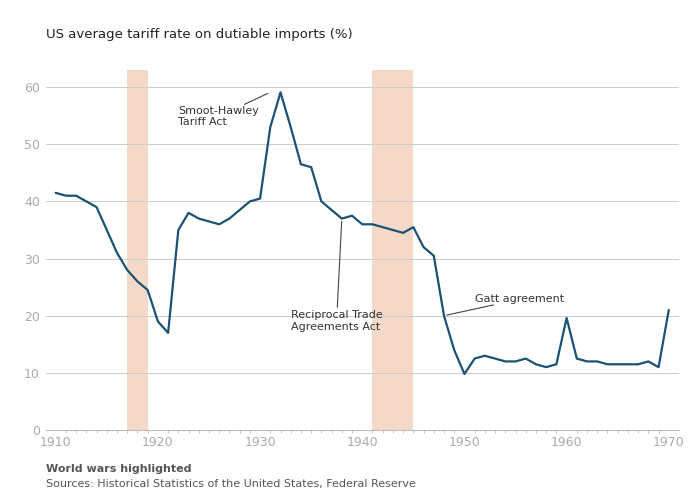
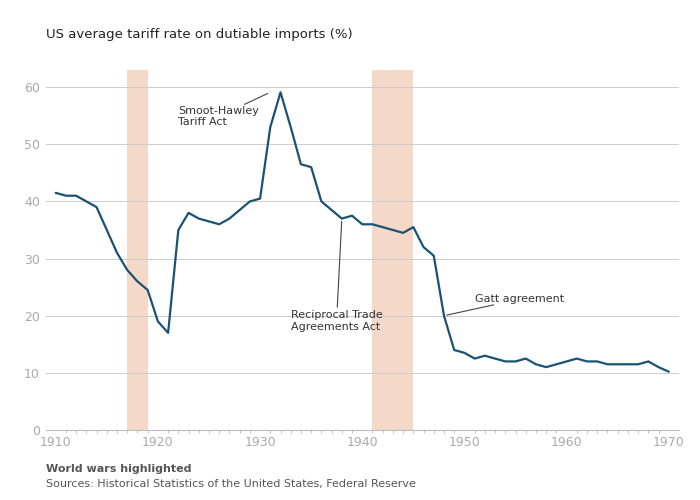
1950: 9.8 -> 13.5
1960: 19.6 -> 12.0
1970: 21.0 -> 10.2
